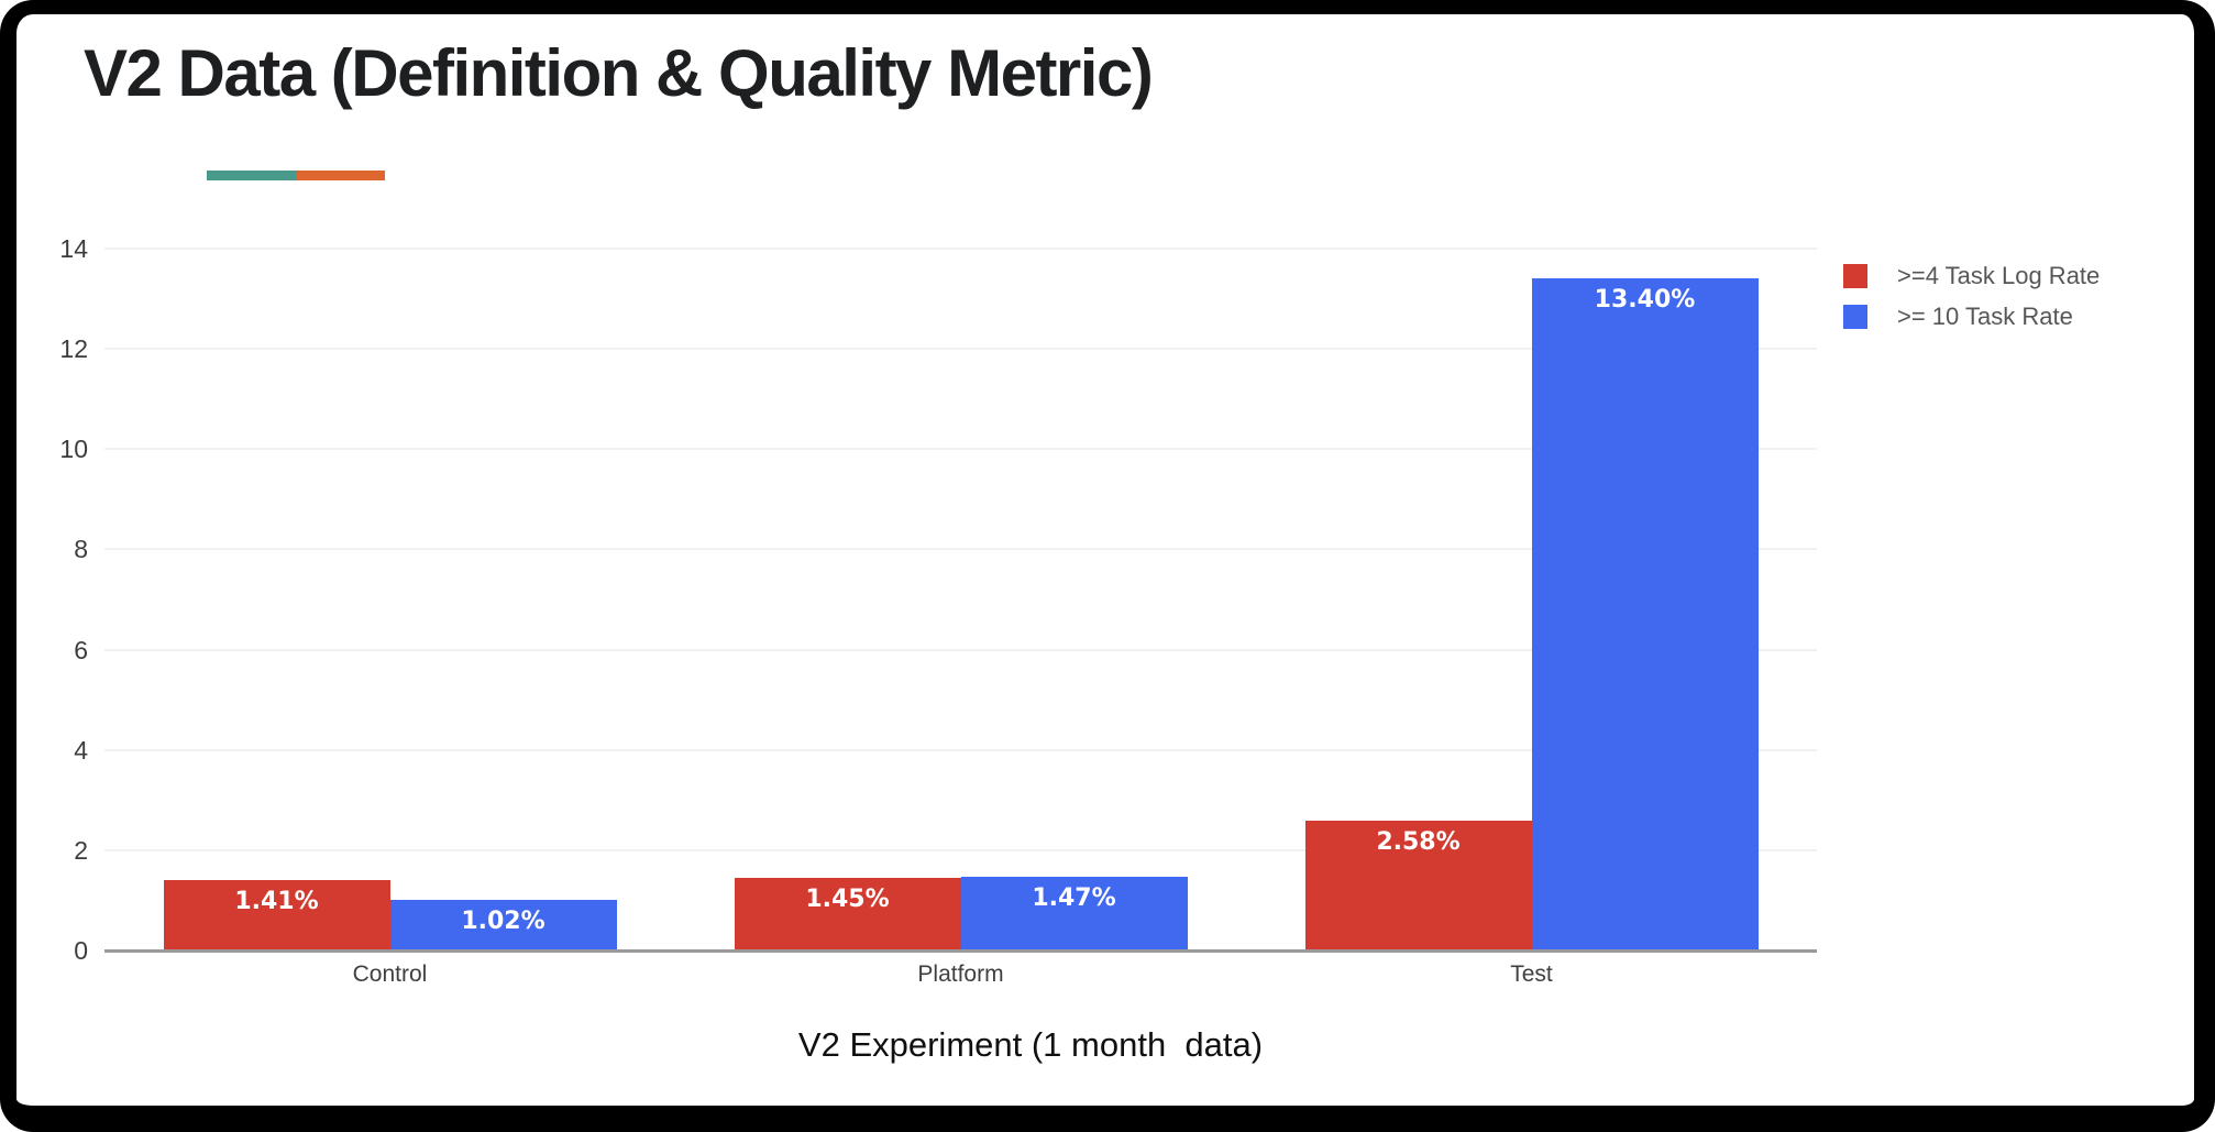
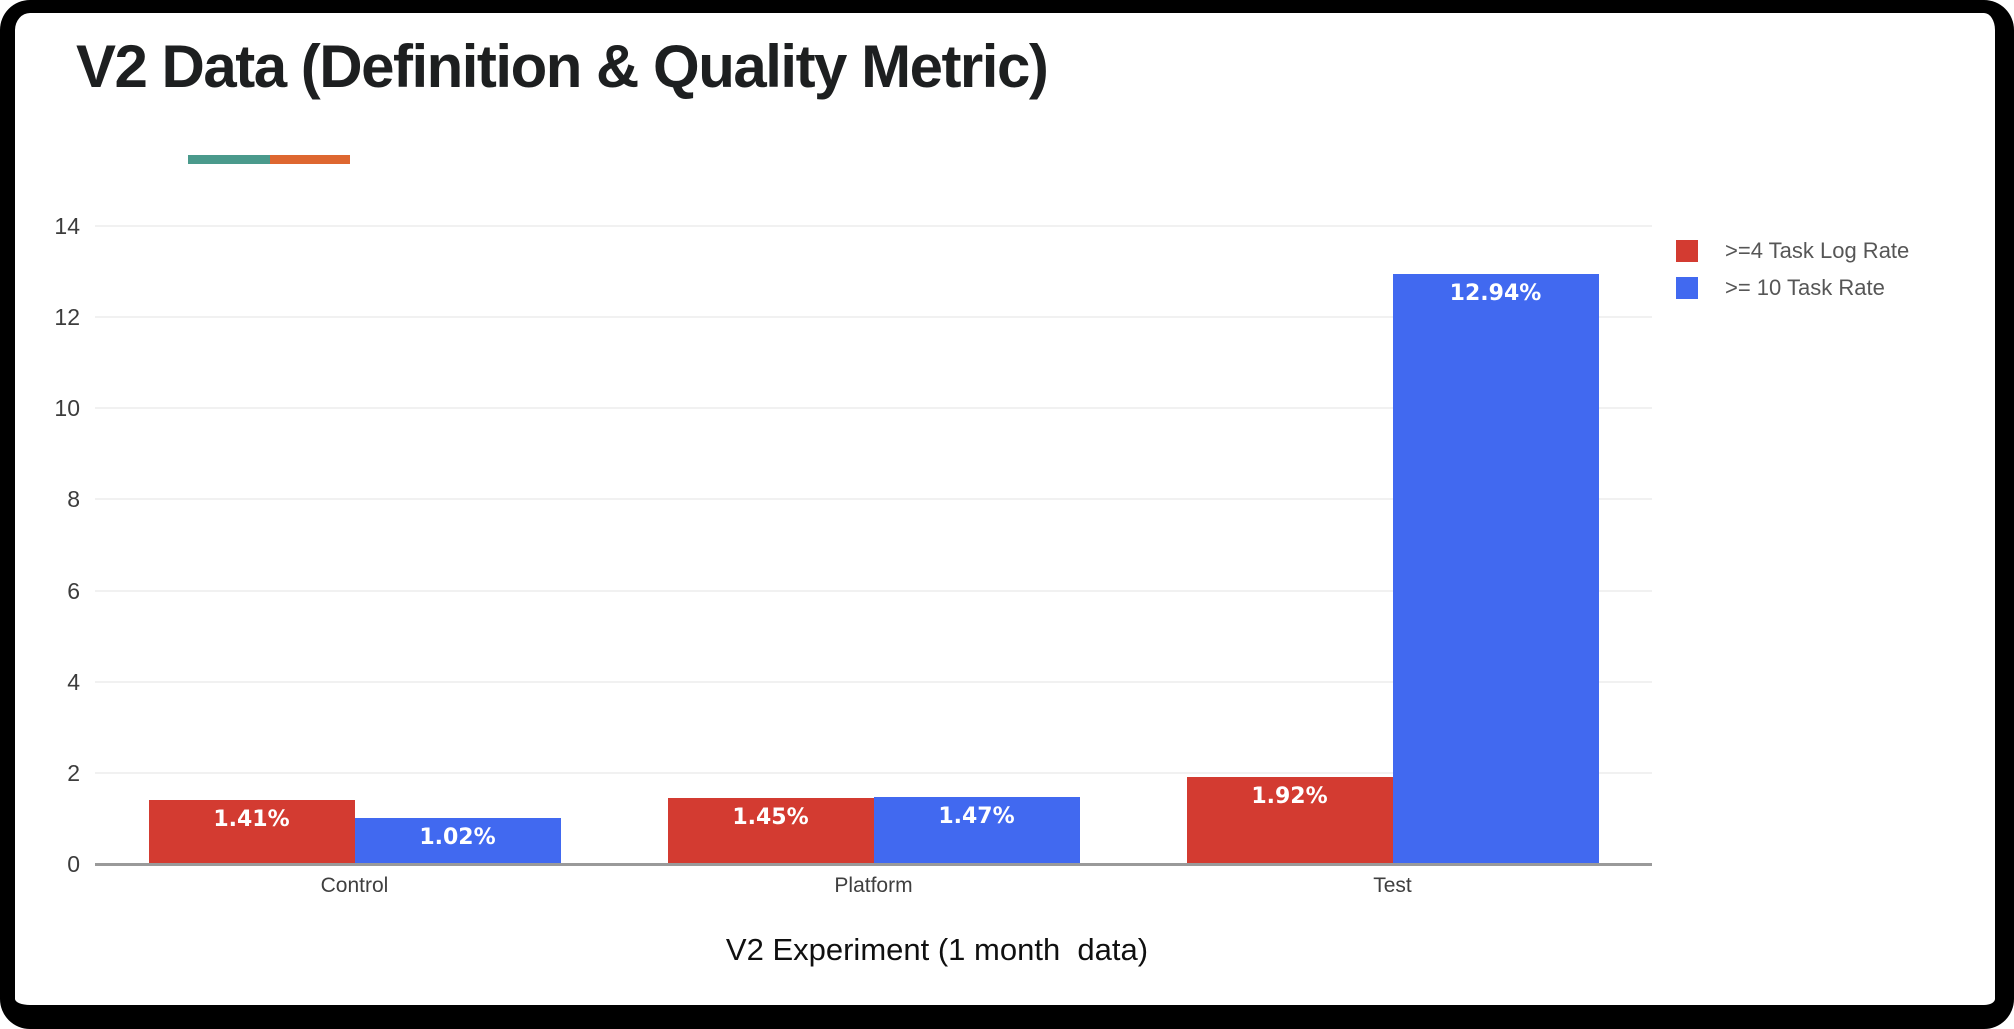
>=4 Task Log Rate/Test: 2.58% -> 1.92%
>= 10 Task Rate/Test: 13.40% -> 12.94%
